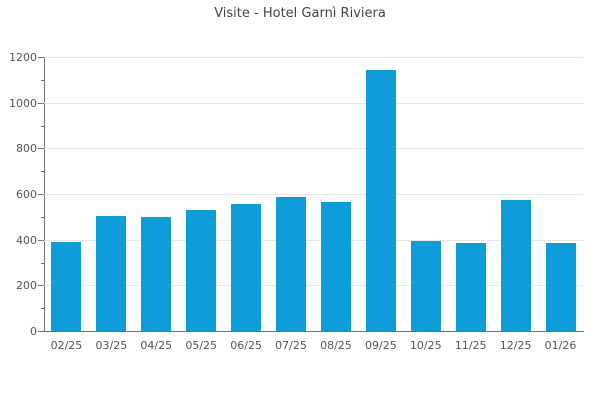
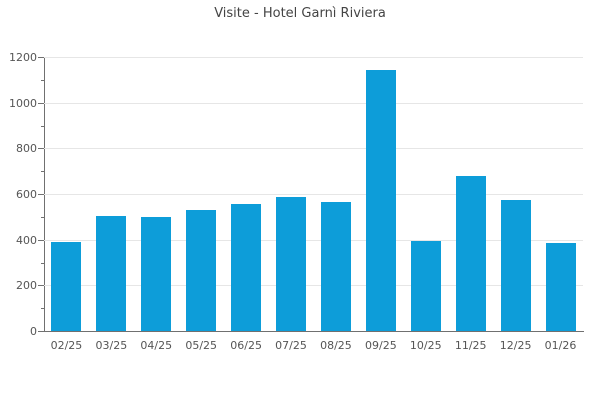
11/25: 380 -> 680
